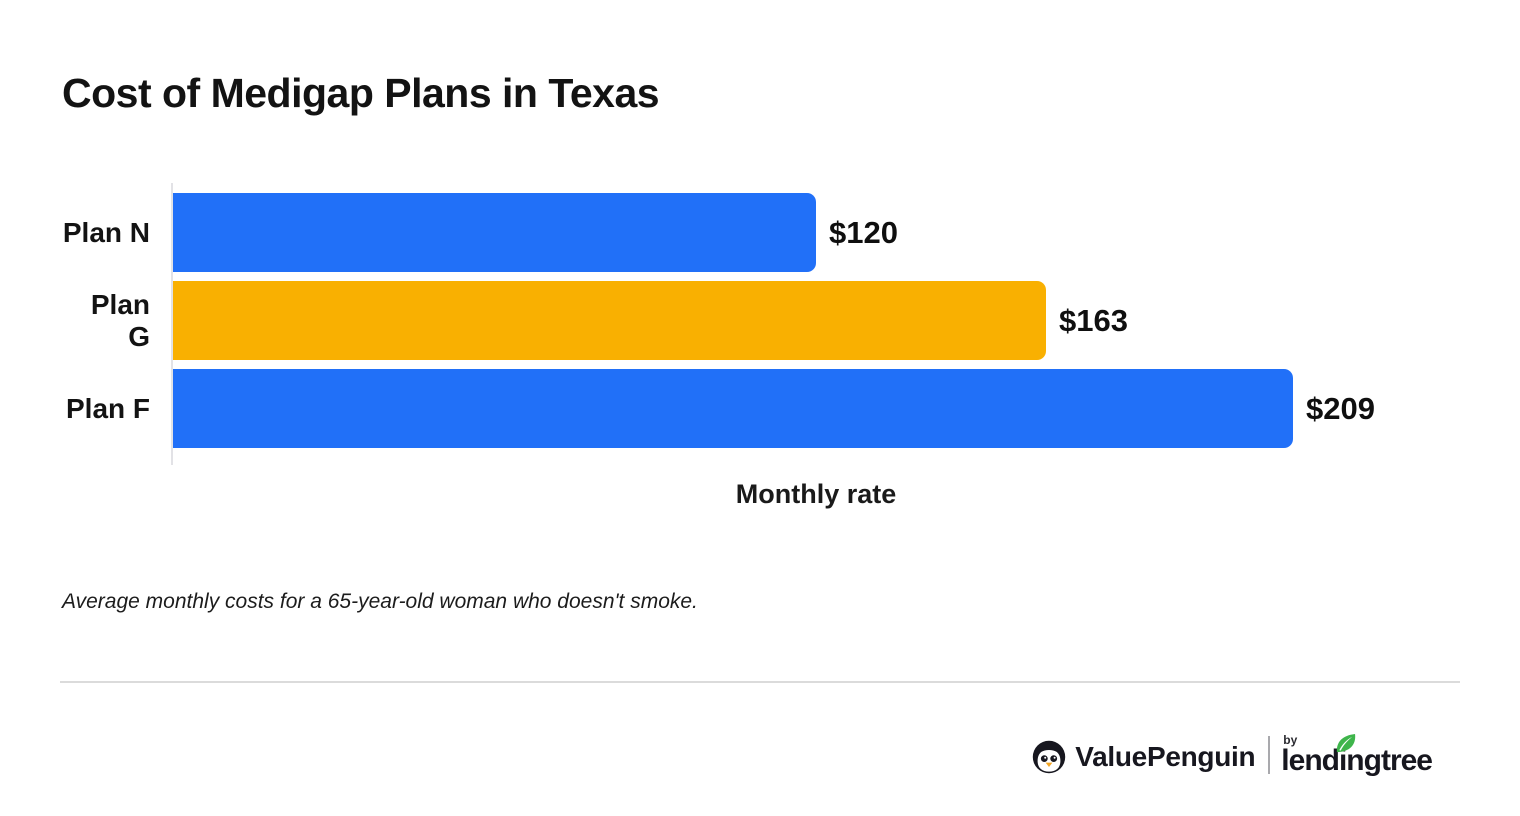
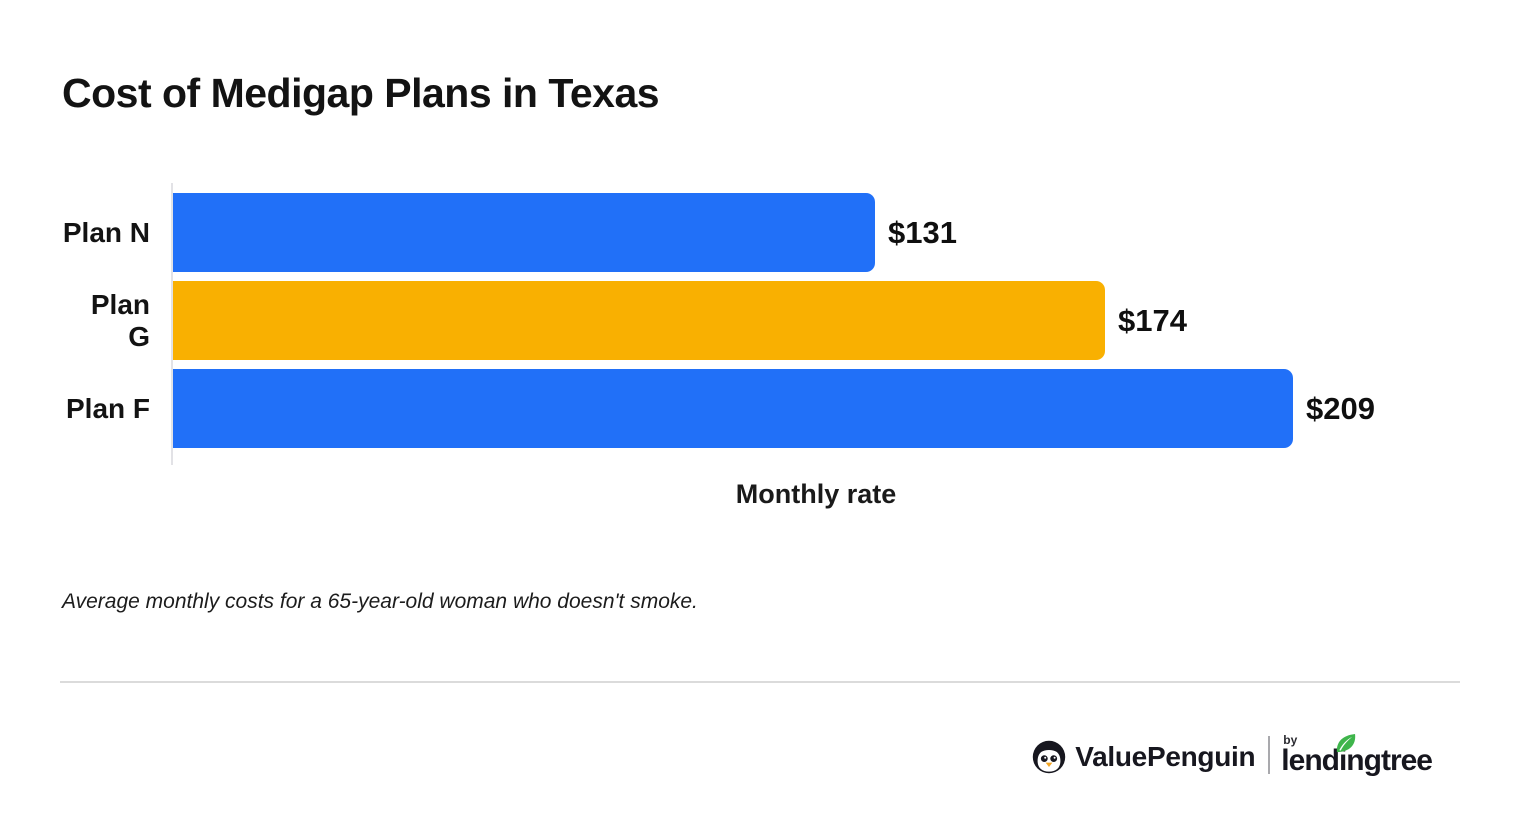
Plan N: $120 -> $131
Plan G: $163 -> $174
